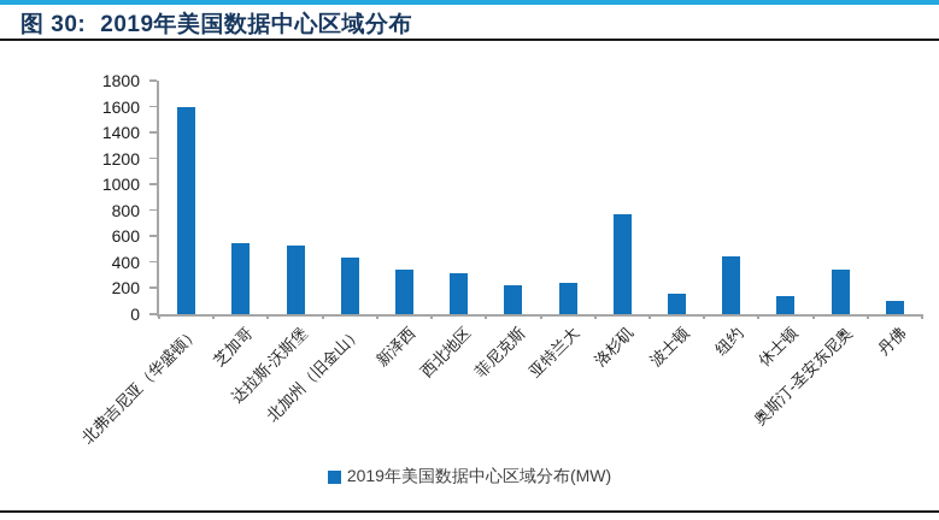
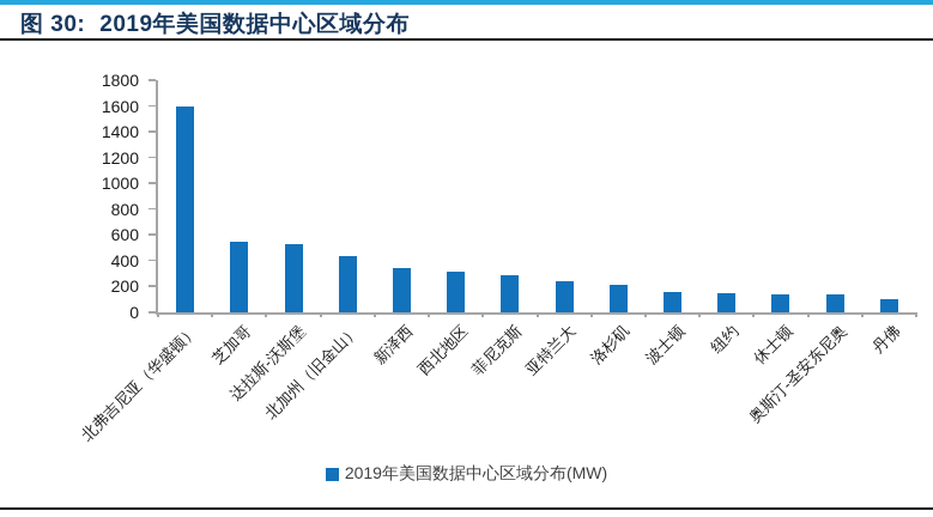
菲尼克斯: 220 -> 280
洛杉矶: 770 -> 210
纽约: 450 -> 150
奥斯汀-圣安东尼奥: 340 -> 140
